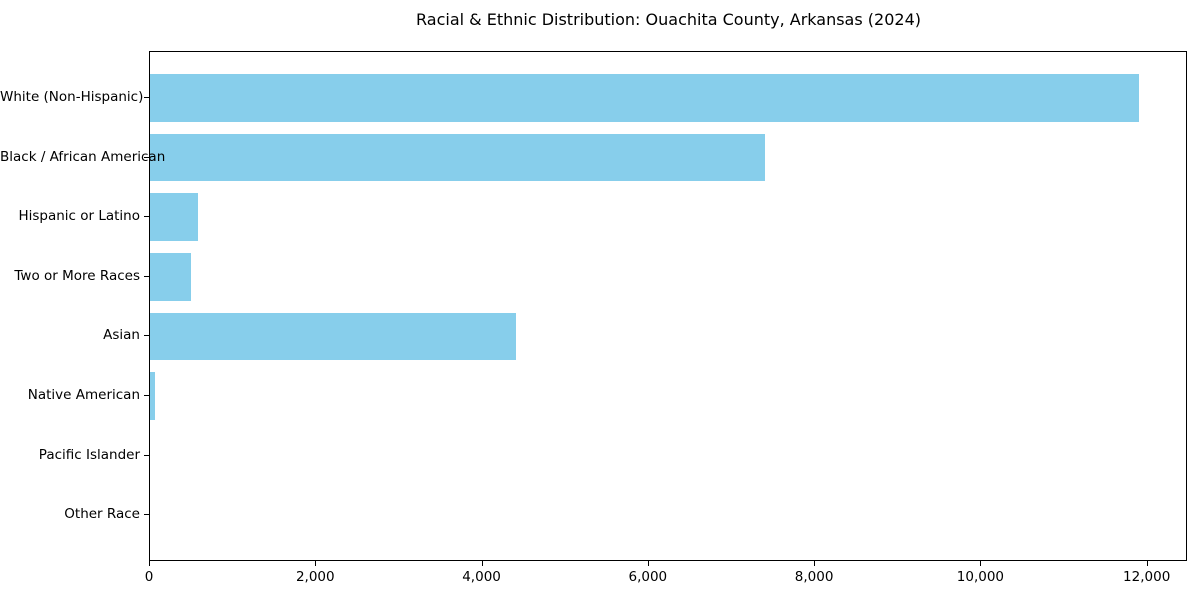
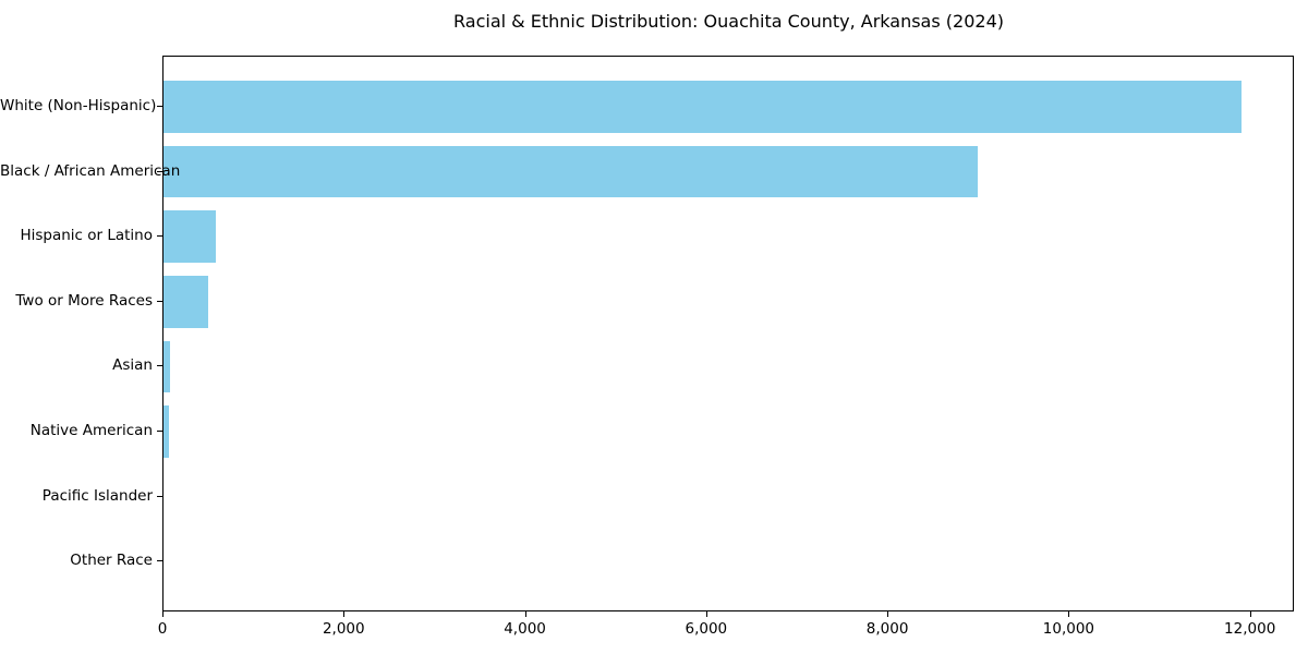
Black / African American: 7400 -> 9000
Asian: 4400 -> 100
